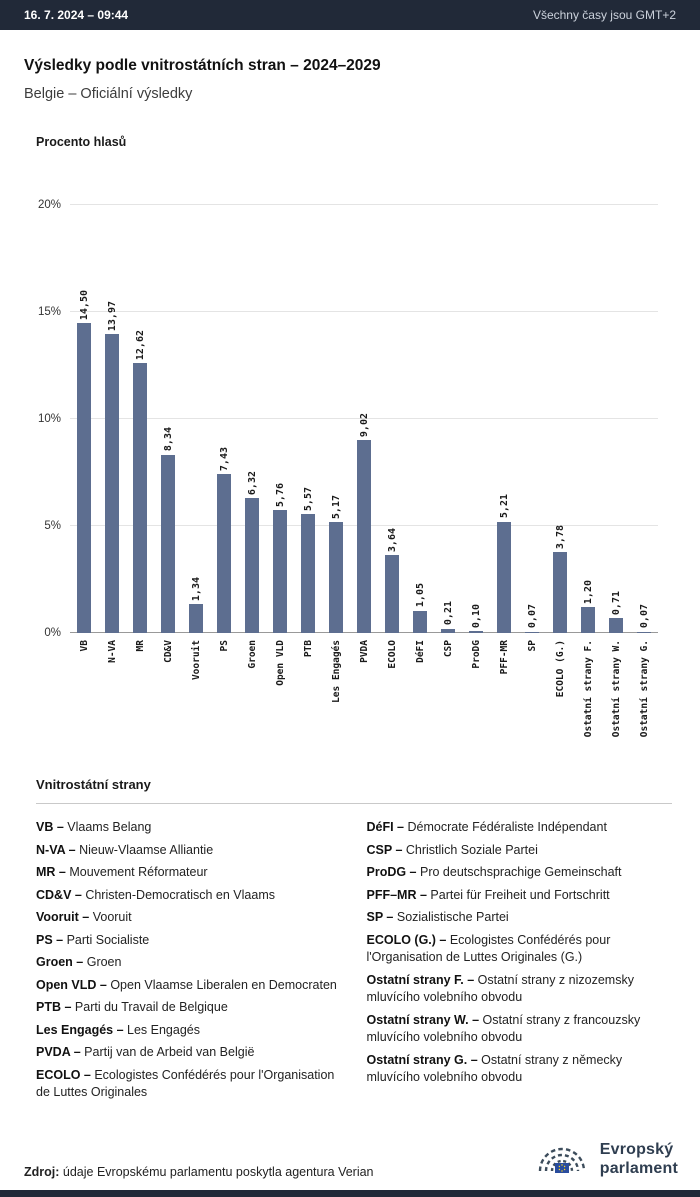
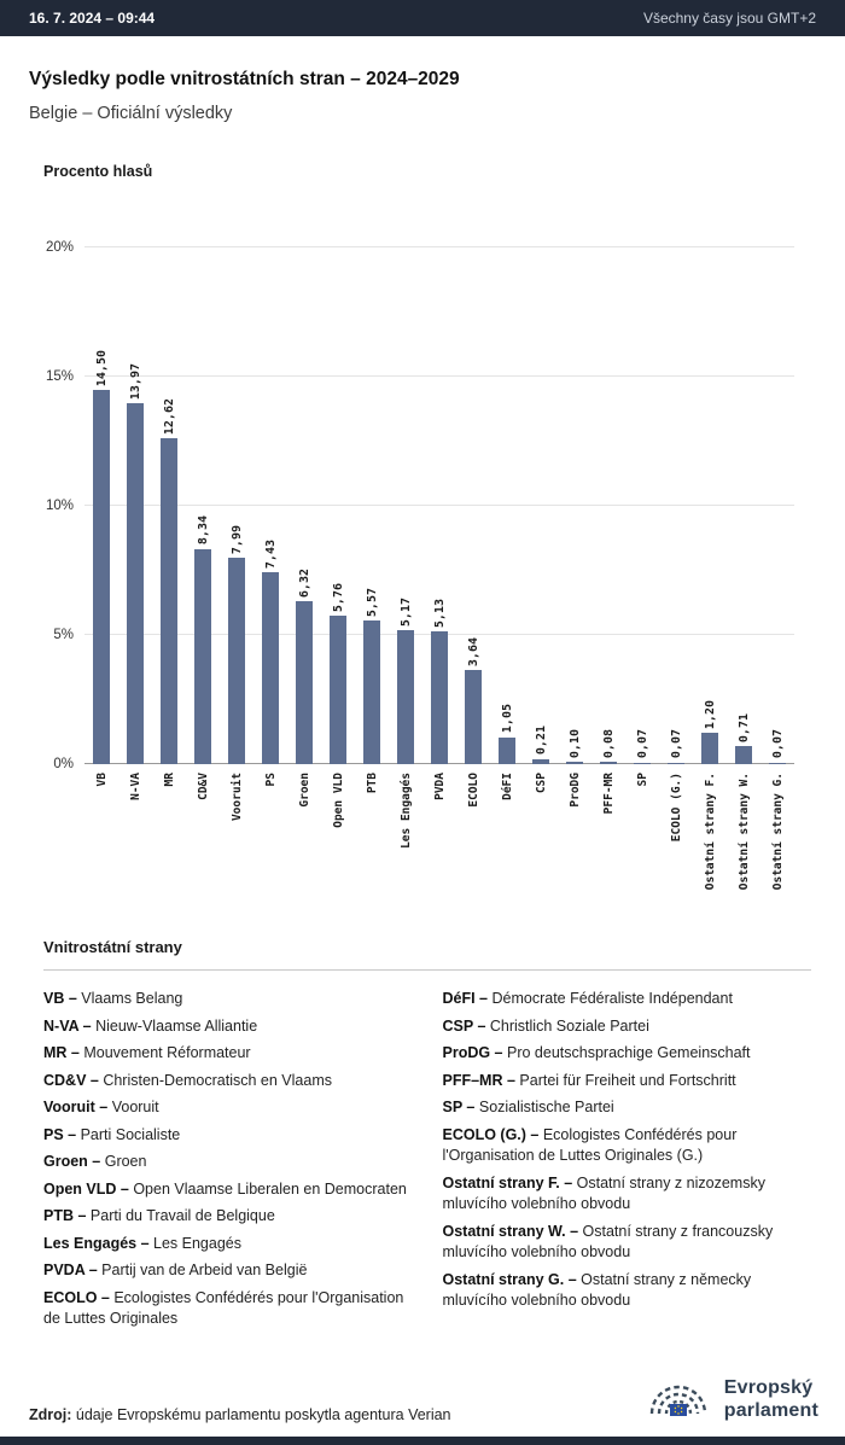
Vooruit: 1,34 -> 7,99
PVDA: 9,02 -> 5,13
PFF-MR: 5,21 -> 0,08
ECOLO (G.): 3,78 -> 0,07
